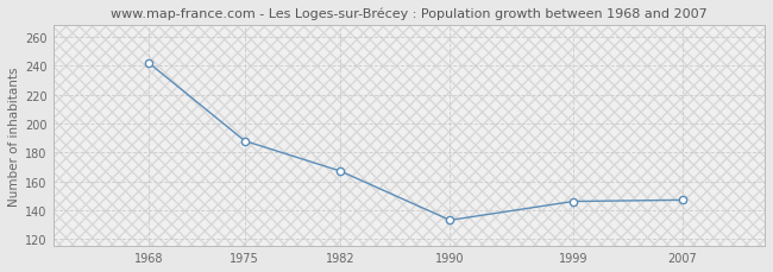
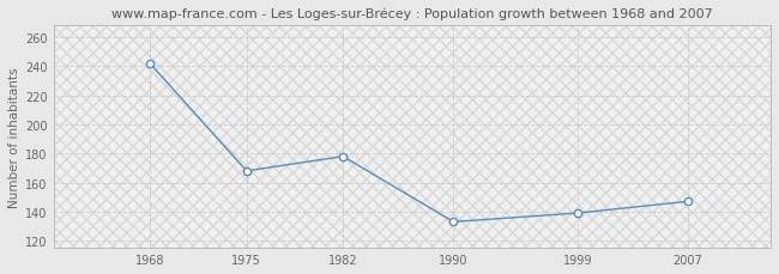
1975: 188 -> 168
1982: 167 -> 178
1999: 146 -> 139
